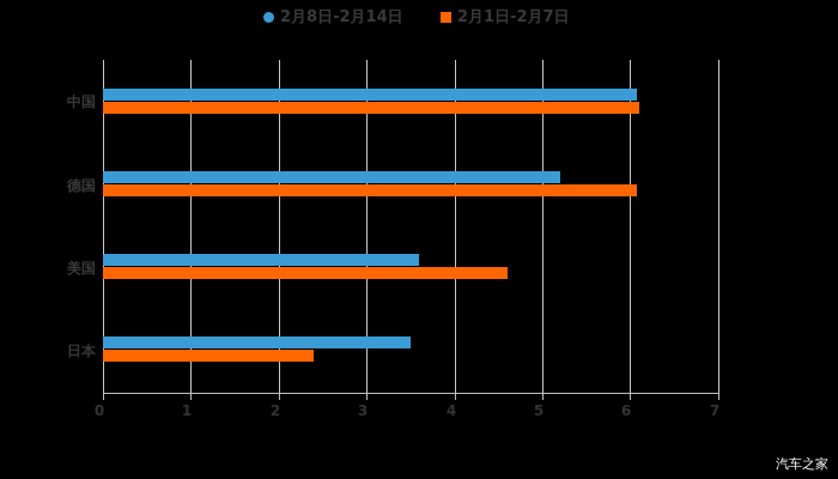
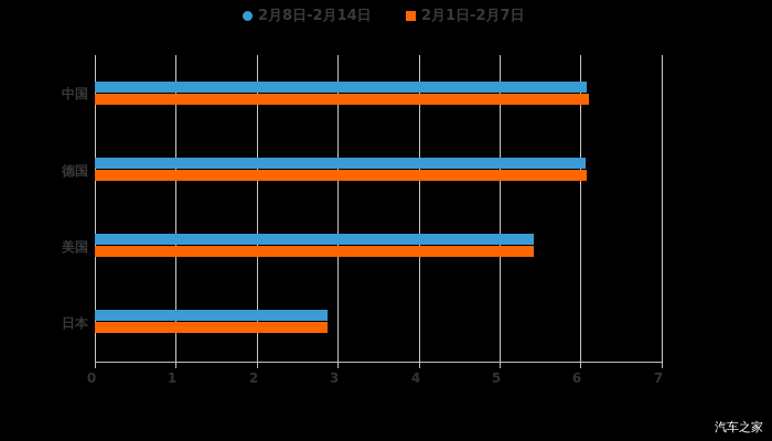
2月8日-2月14日/德国: 5.2 -> 6.1
2月8日-2月14日/美国: 3.6 -> 5.4
2月1日-2月7日/美国: 4.6 -> 5.4
2月8日-2月14日/日本: 3.5 -> 2.9
2月1日-2月7日/日本: 2.4 -> 2.9
